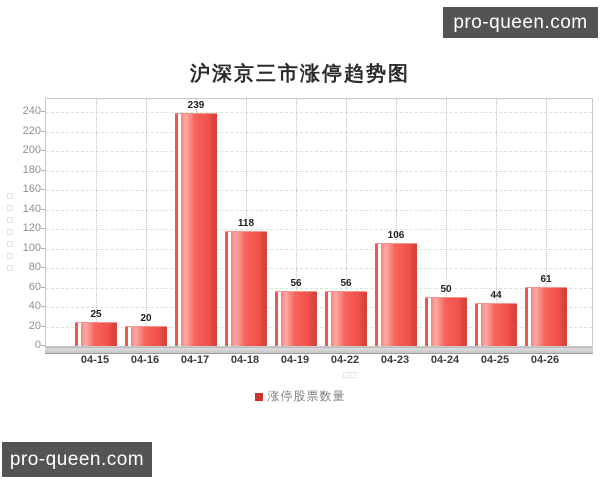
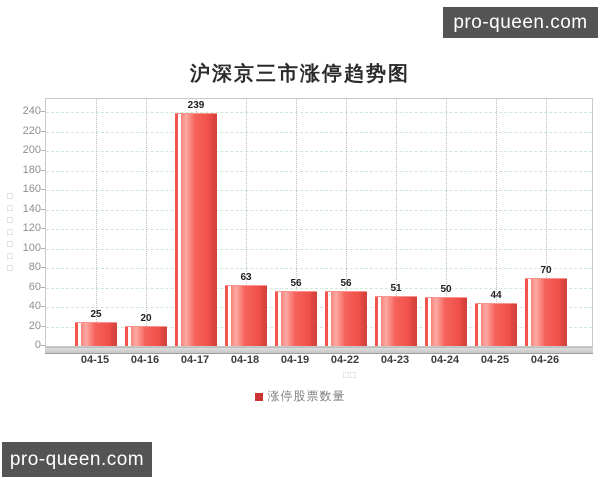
04-18: 118 -> 63
04-23: 106 -> 51
04-26: 61 -> 70
